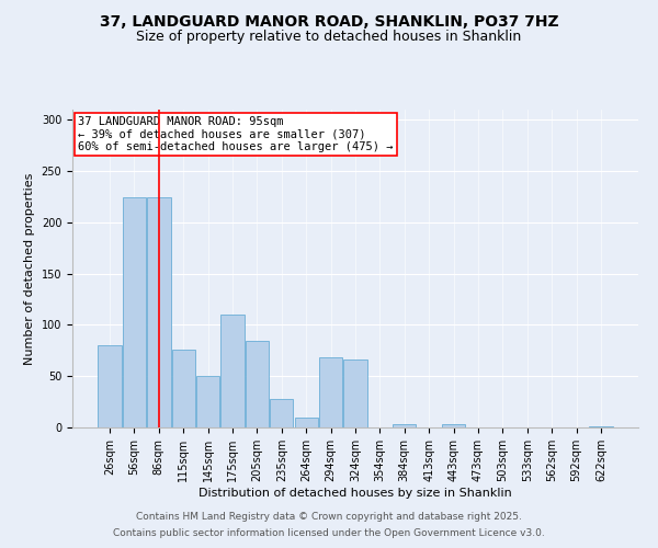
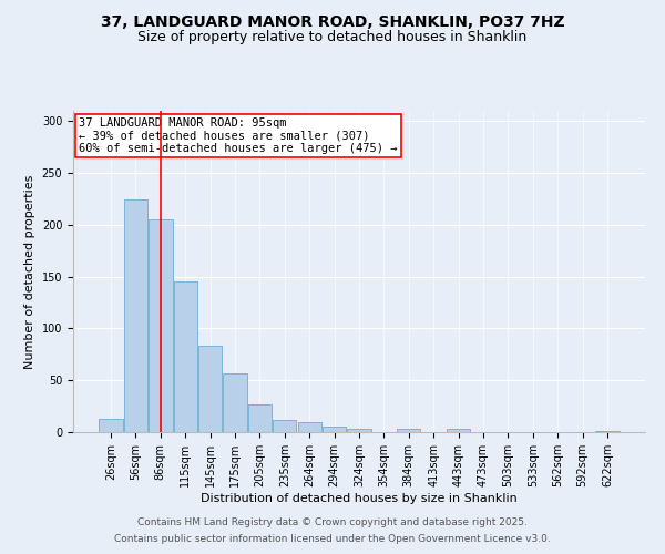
26sqm: 80 -> 13
86sqm: 224 -> 205
115sqm: 76 -> 145
145sqm: 50 -> 83
175sqm: 110 -> 57
205sqm: 84 -> 27
235sqm: 28 -> 12
294sqm: 68 -> 5
324sqm: 66 -> 3
